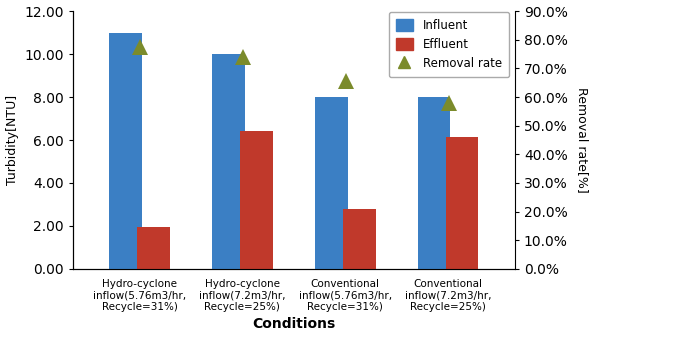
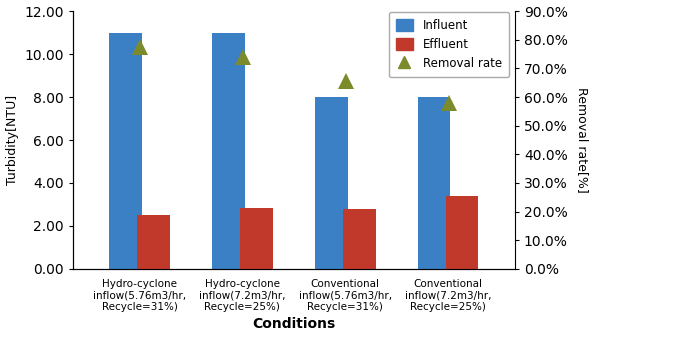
Effluent/Hydro-cyclone inflow(5.76m3/hr, Recycle=31%): 1.95 -> 2.50
Influent/Hydro-cyclone inflow(7.2m3/hr, Recycle=25%): 10 -> 11
Effluent/Hydro-cyclone inflow(7.2m3/hr, Recycle=25%): 6.40 -> 2.85
Effluent/Conventional inflow(7.2m3/hr, Recycle=25%): 6.15 -> 3.40
